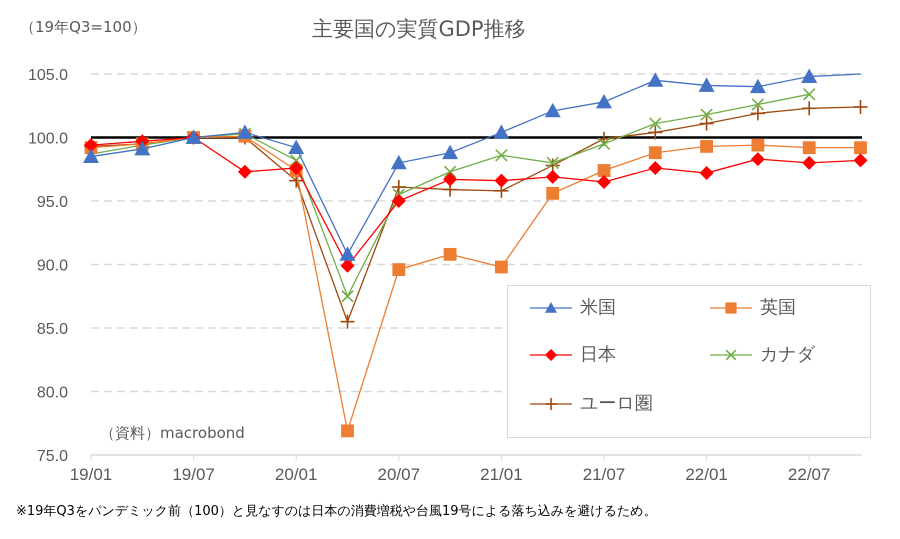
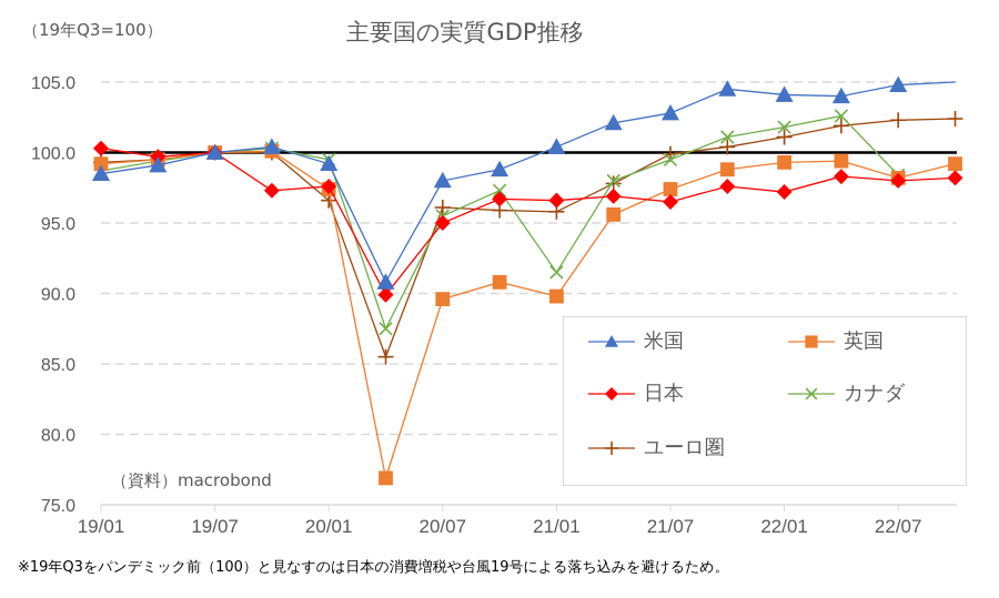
日本/19/01: 99.4 -> 100.3
カナダ/20/01: 98.2 -> 99.5
カナダ/21/01: 98.6 -> 91.5
英国/22/07: 99.2 -> 98.2
カナダ/22/07: 103.4 -> 98.4
